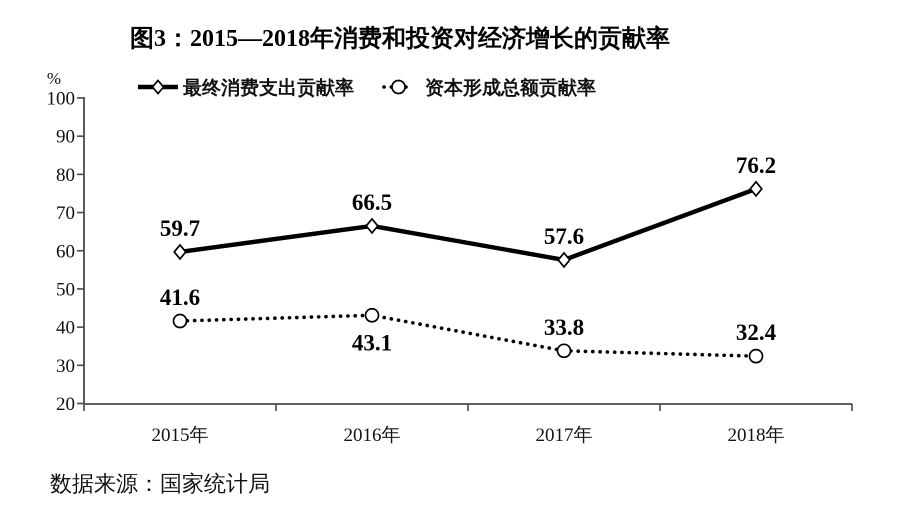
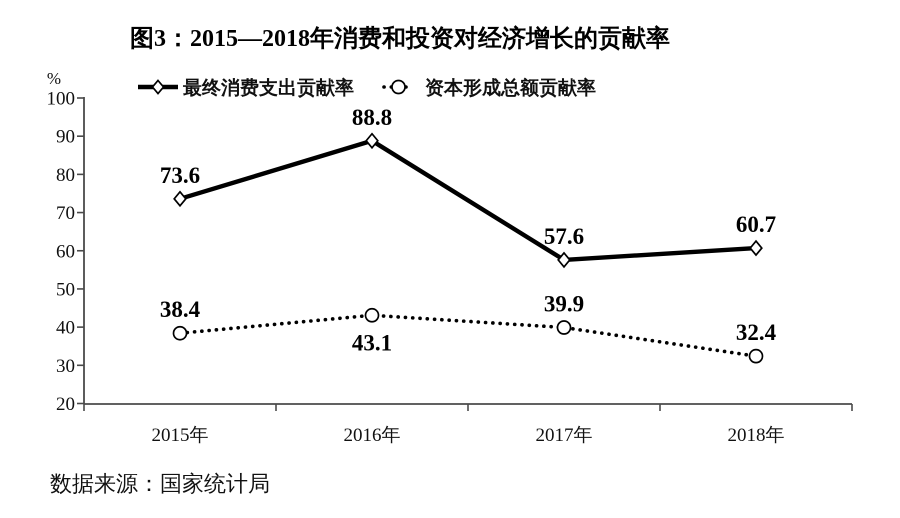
最终消费支出贡献率/2015年: 59.7 -> 73.6
资本形成总额贡献率/2015年: 41.6 -> 38.4
最终消费支出贡献率/2016年: 66.5 -> 88.8
资本形成总额贡献率/2017年: 33.8 -> 39.9
最终消费支出贡献率/2018年: 76.2 -> 60.7
